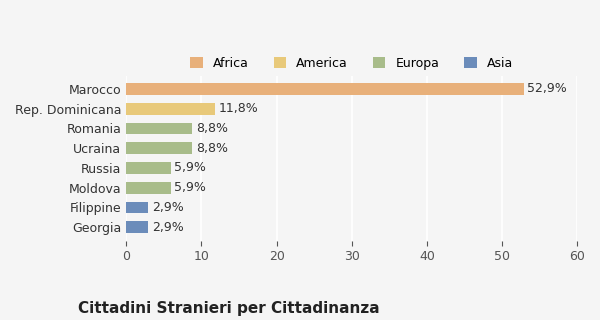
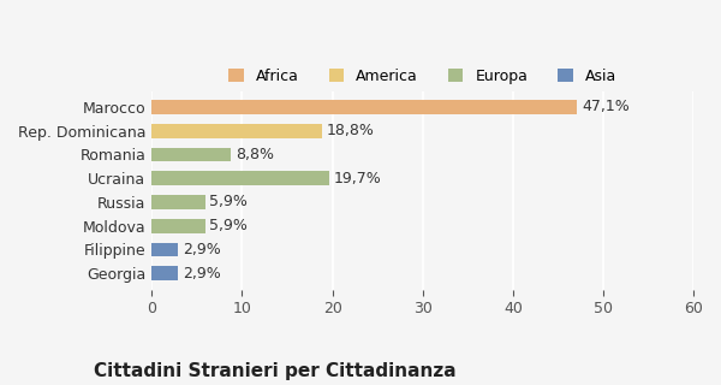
Marocco: 52,9% -> 47,1%
Rep. Dominicana: 11,8% -> 18,8%
Ucraina: 8,8% -> 19,7%
